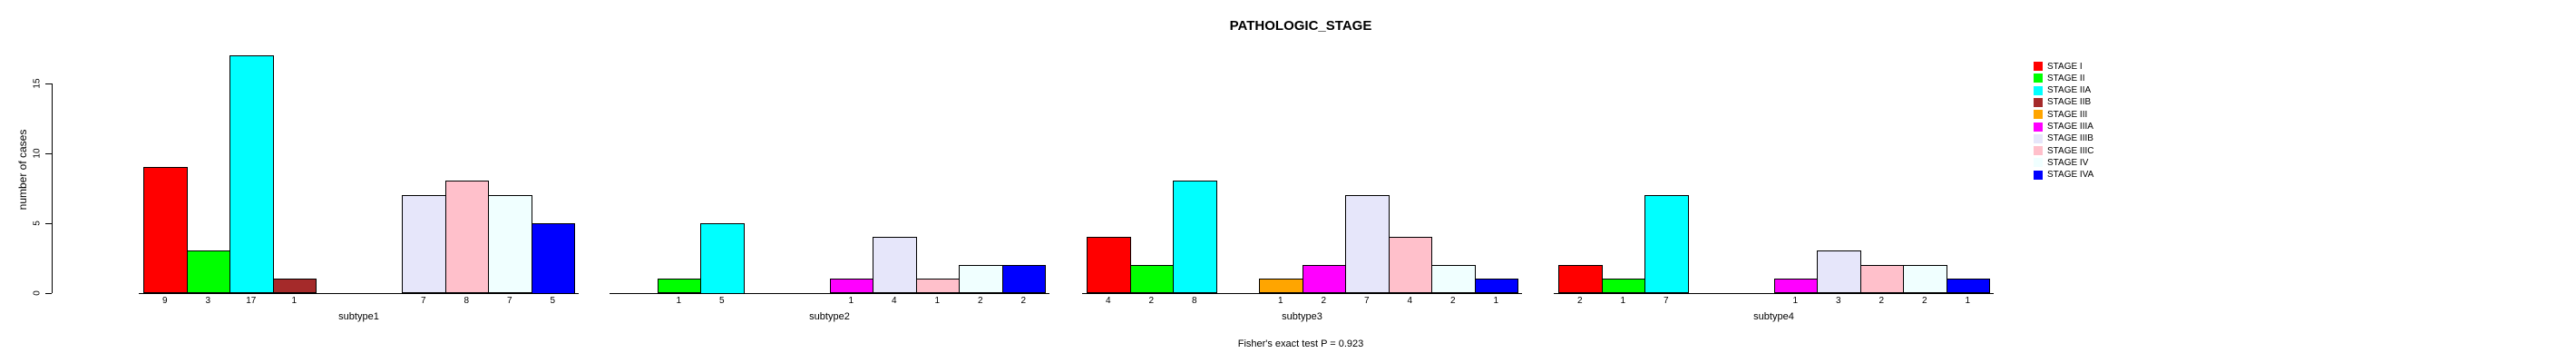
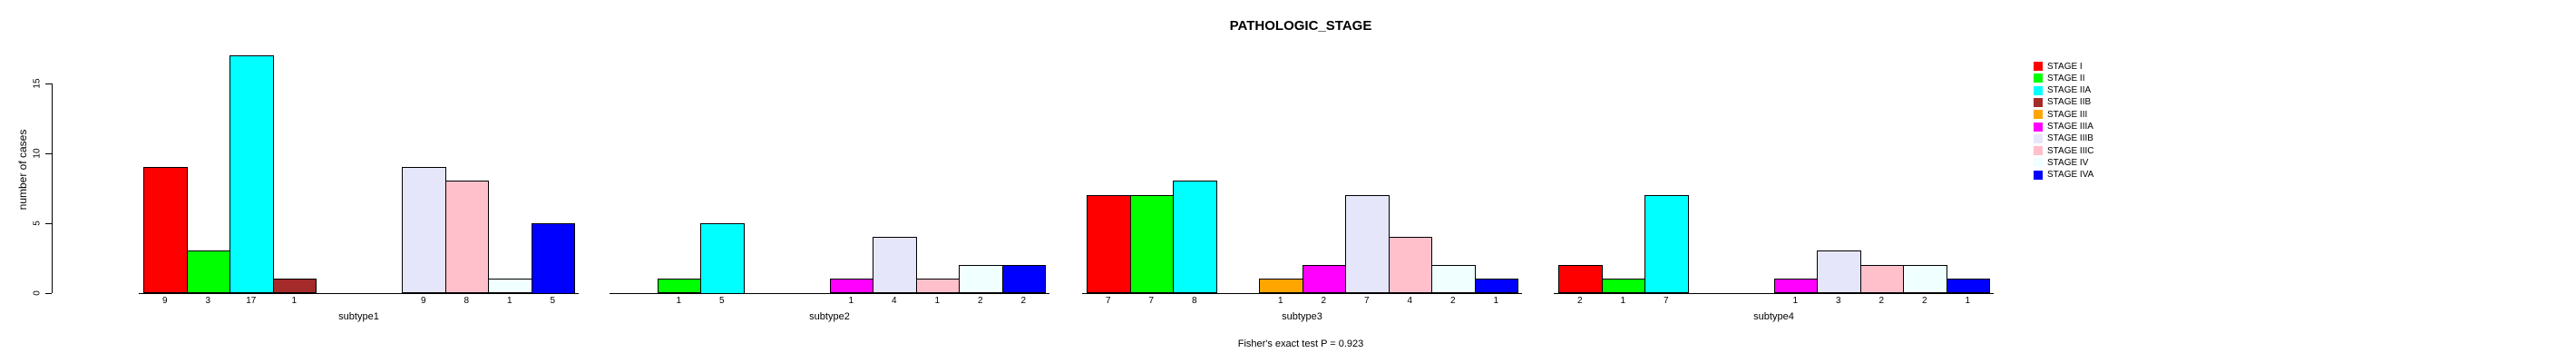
STAGE IIIB/subtype1: 7 -> 9
STAGE IV/subtype1: 7 -> 1
STAGE I/subtype3: 4 -> 7
STAGE II/subtype3: 2 -> 7
